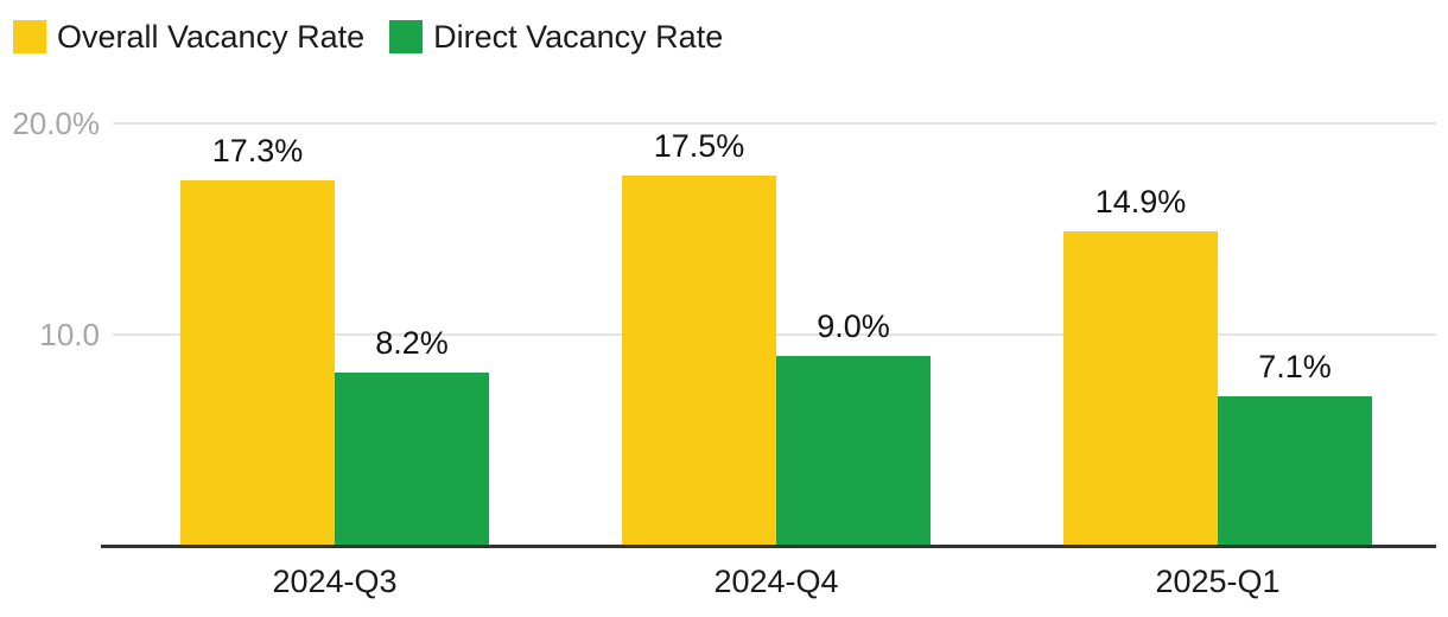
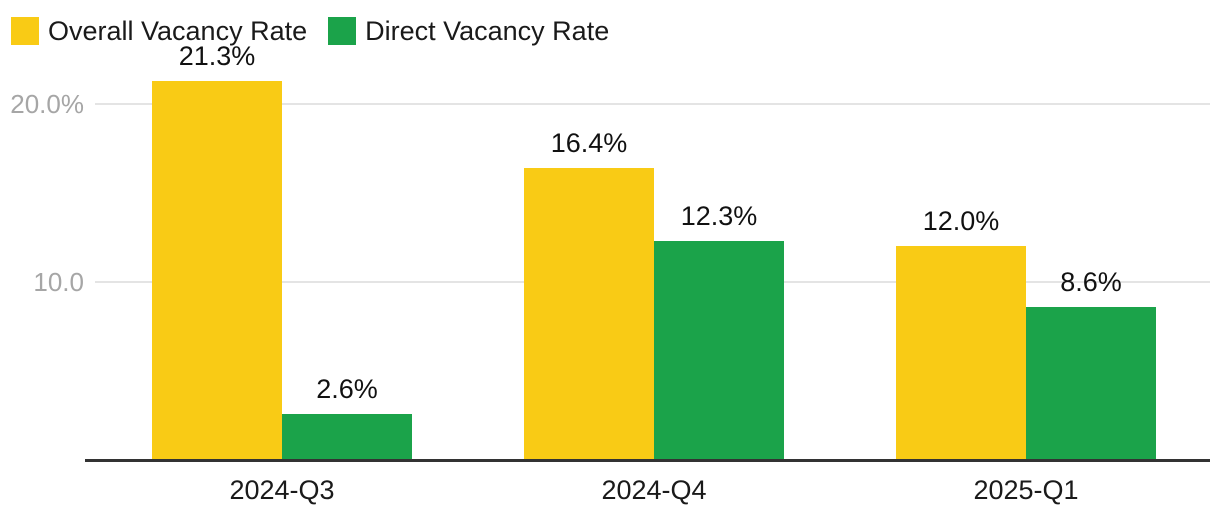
Overall Vacancy Rate/2024-Q3: 17.3% -> 21.3%
Direct Vacancy Rate/2024-Q3: 8.2% -> 2.6%
Overall Vacancy Rate/2024-Q4: 17.5% -> 16.4%
Direct Vacancy Rate/2024-Q4: 9.0% -> 12.3%
Overall Vacancy Rate/2025-Q1: 14.9% -> 12.0%
Direct Vacancy Rate/2025-Q1: 7.1% -> 8.6%
